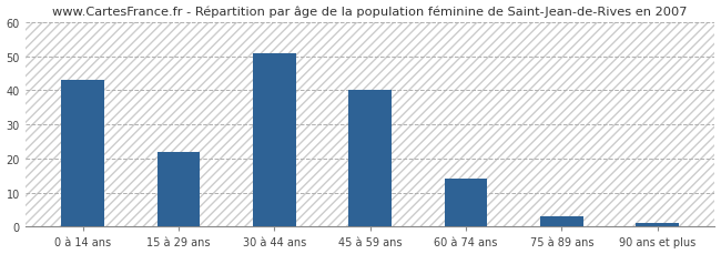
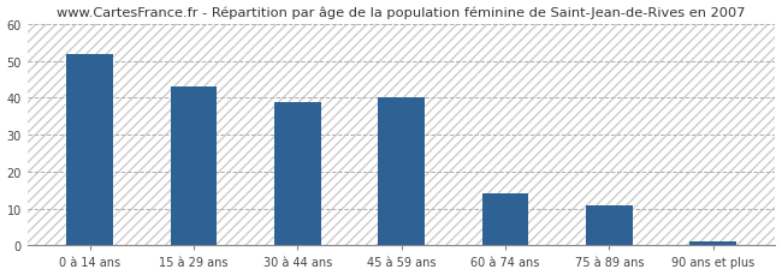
0 à 14 ans: 43 -> 52
15 à 29 ans: 22 -> 43
30 à 44 ans: 51 -> 39
75 à 89 ans: 3 -> 11
